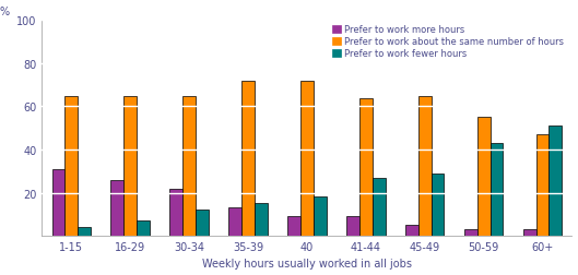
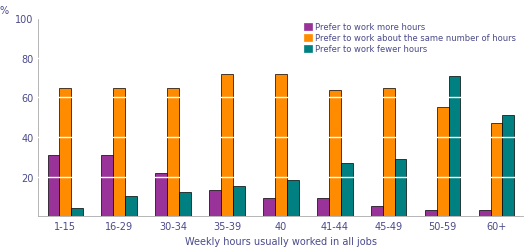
Prefer to work more hours/16-29: 26 -> 31
Prefer to work fewer hours/16-29: 7 -> 10
Prefer to work fewer hours/50-59: 43 -> 71
